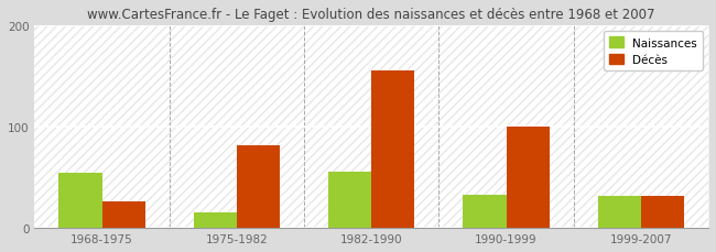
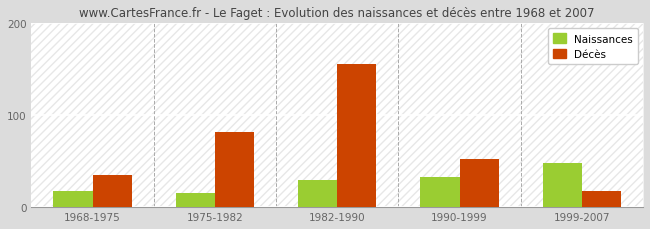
Naissances/1968-1975: 54 -> 18
Décès/1968-1975: 26 -> 35
Naissances/1982-1990: 56 -> 30
Décès/1990-1999: 100 -> 52
Naissances/1999-2007: 32 -> 48
Décès/1999-2007: 32 -> 18
